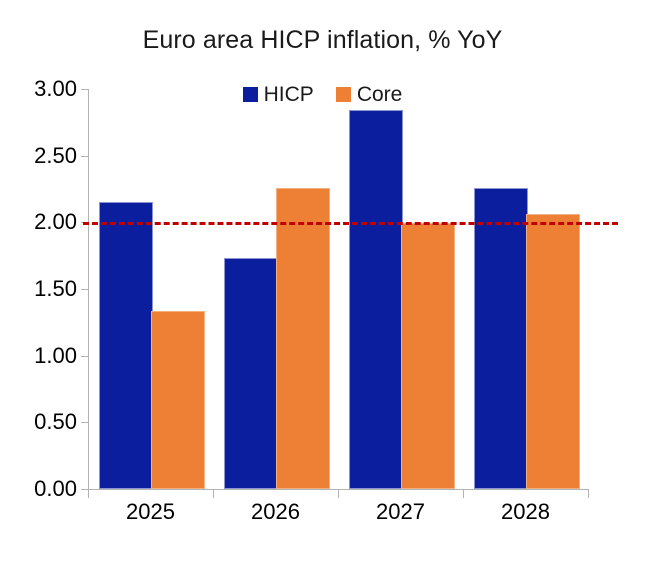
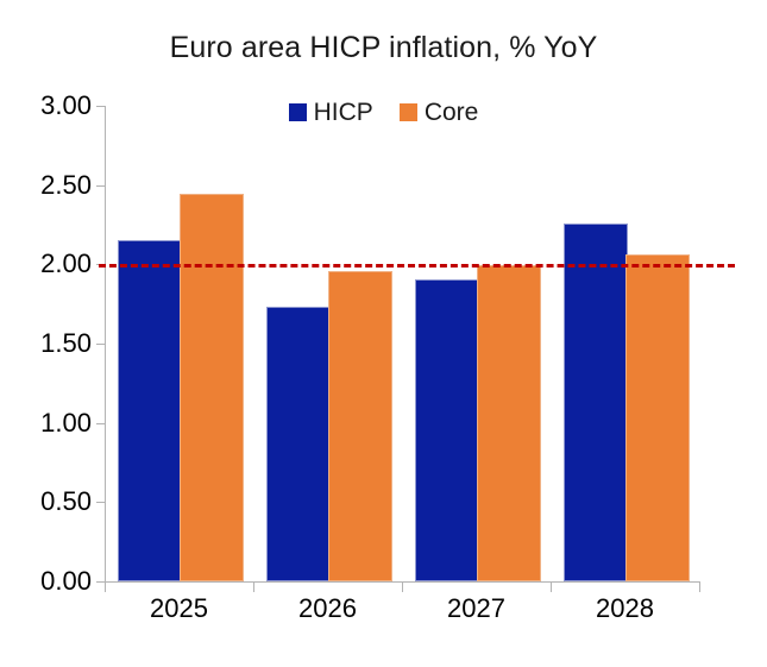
Core/2025: 1.32 -> 2.43
Core/2026: 2.24 -> 1.94
HICP/2027: 2.83 -> 1.89
